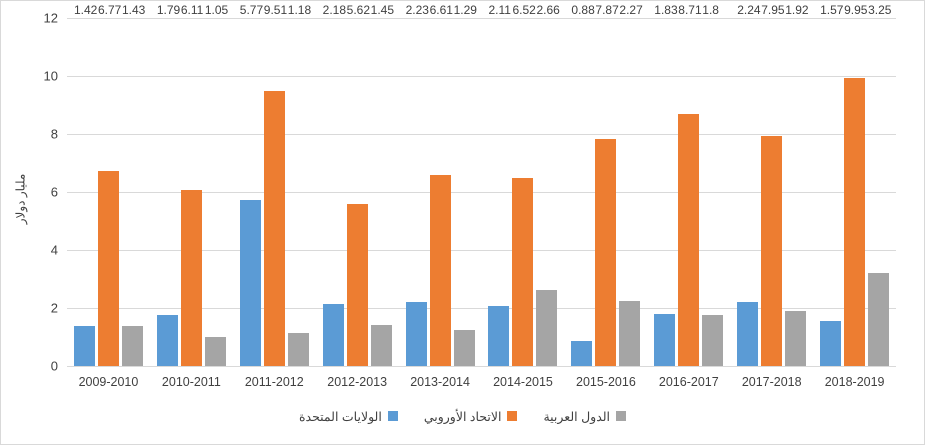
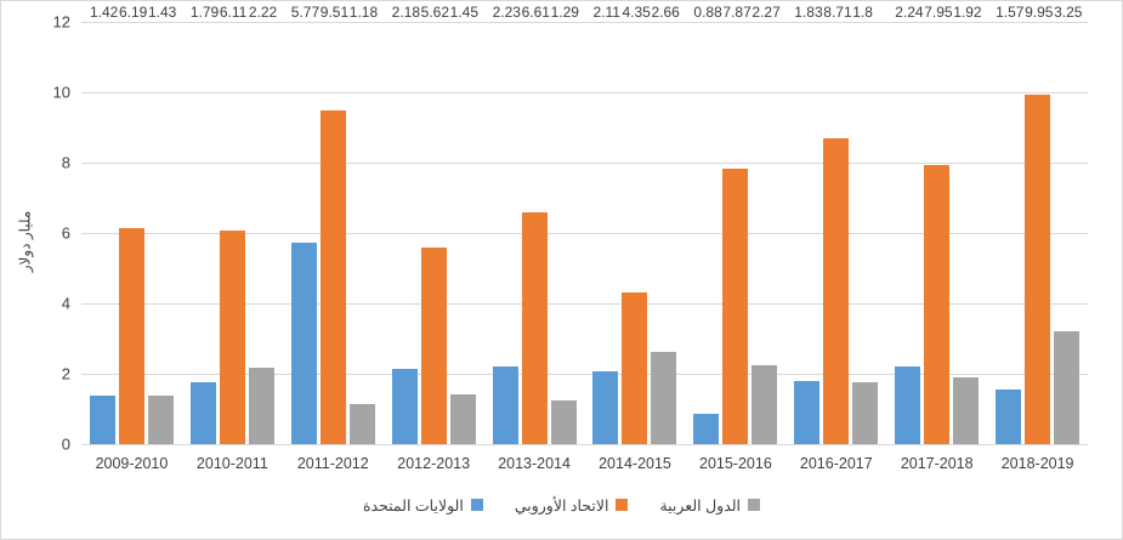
الاتحاد الأوروبي/2009-2010: 6.77 -> 6.19
الدول العربية/2010-2011: 1.05 -> 2.22
الاتحاد الأوروبي/2014-2015: 6.52 -> 4.35
